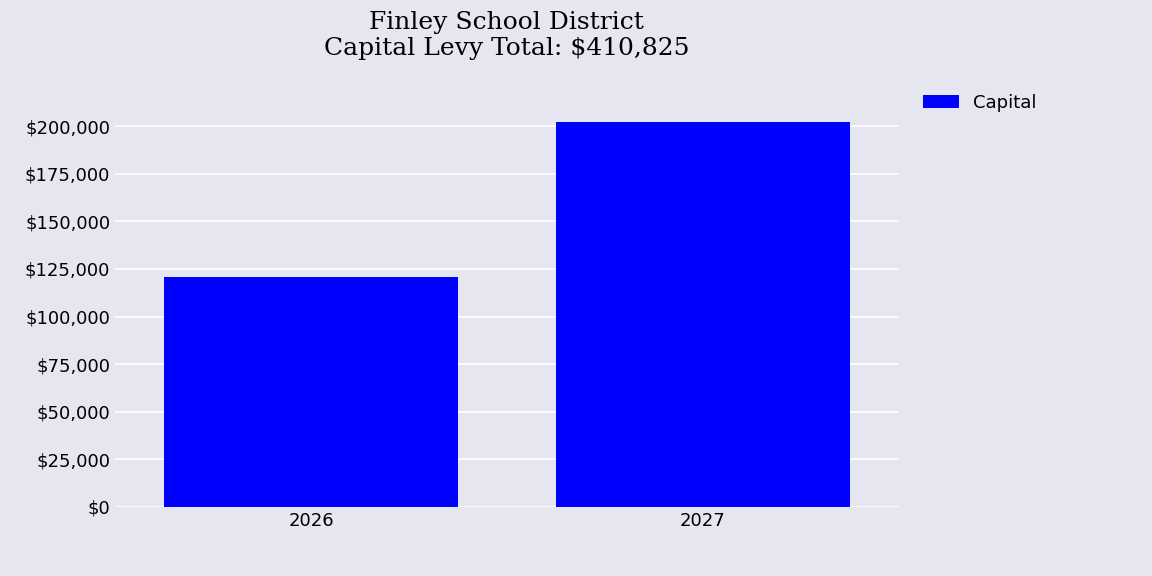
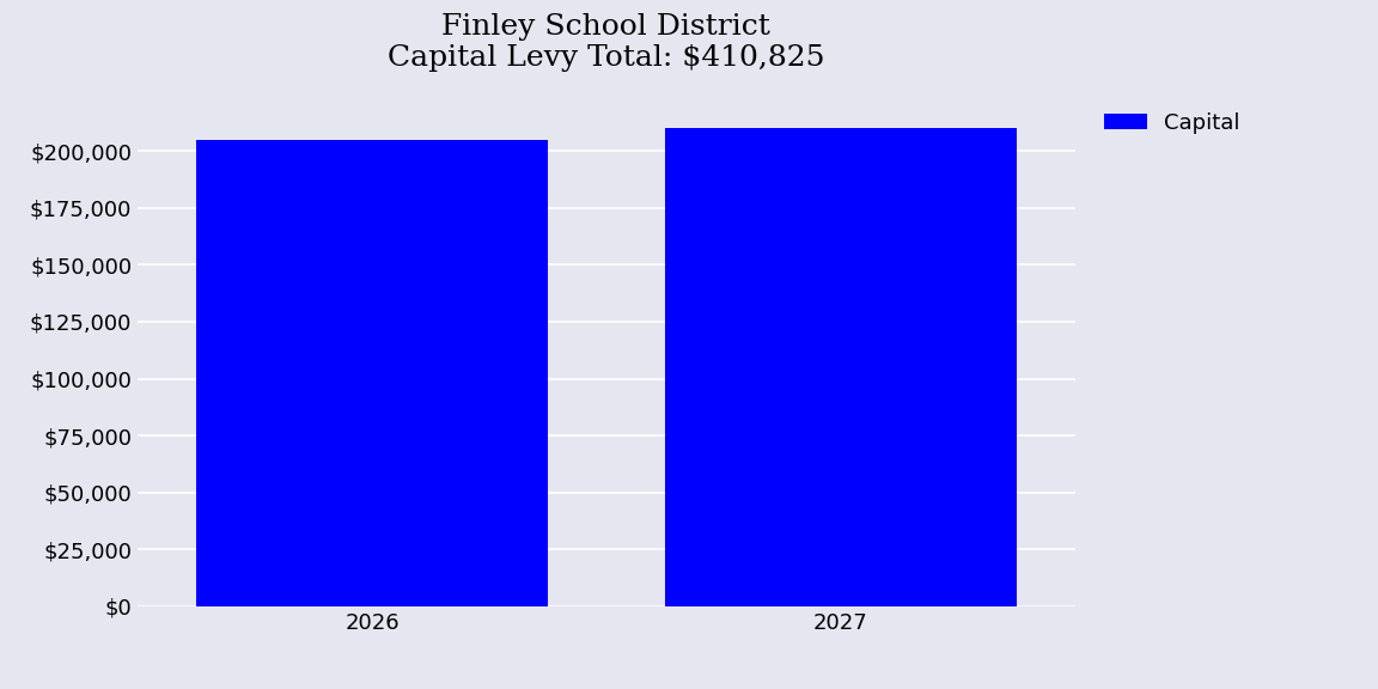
2026: $121,000 -> $205,000
2027: $202,000 -> $210,000
